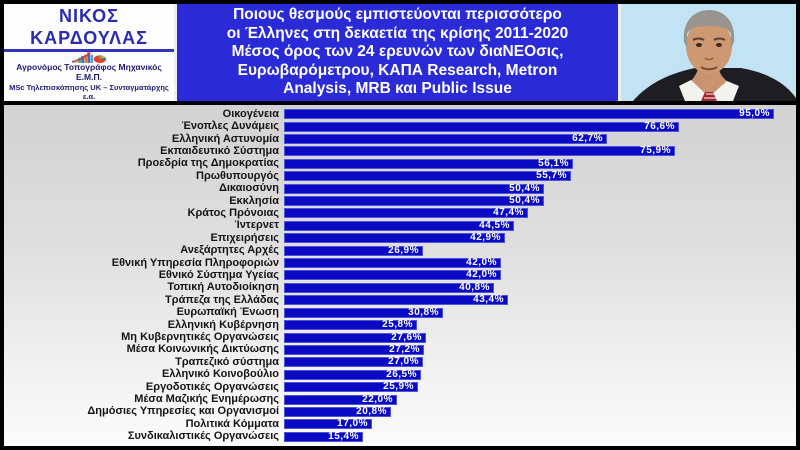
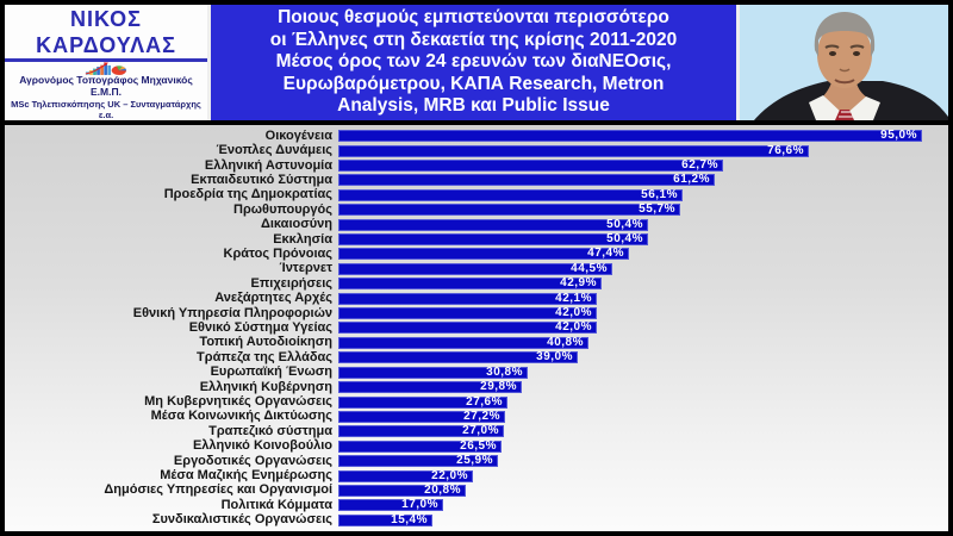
Εκπαιδευτικό Σύστημα: 75,9% -> 61,2%
Ανεξάρτητες Αρχές: 26,9% -> 42,1%
Τράπεζα της Ελλάδας: 43,4% -> 39,0%
Ελληνική Κυβέρνηση: 25,8% -> 29,8%
